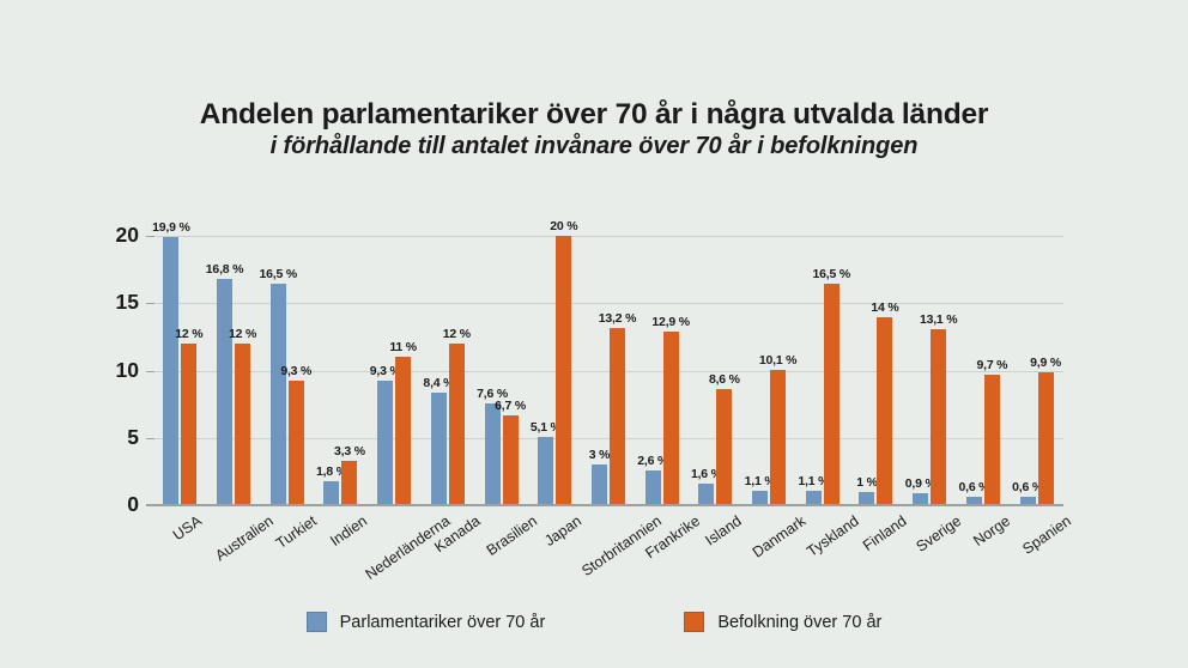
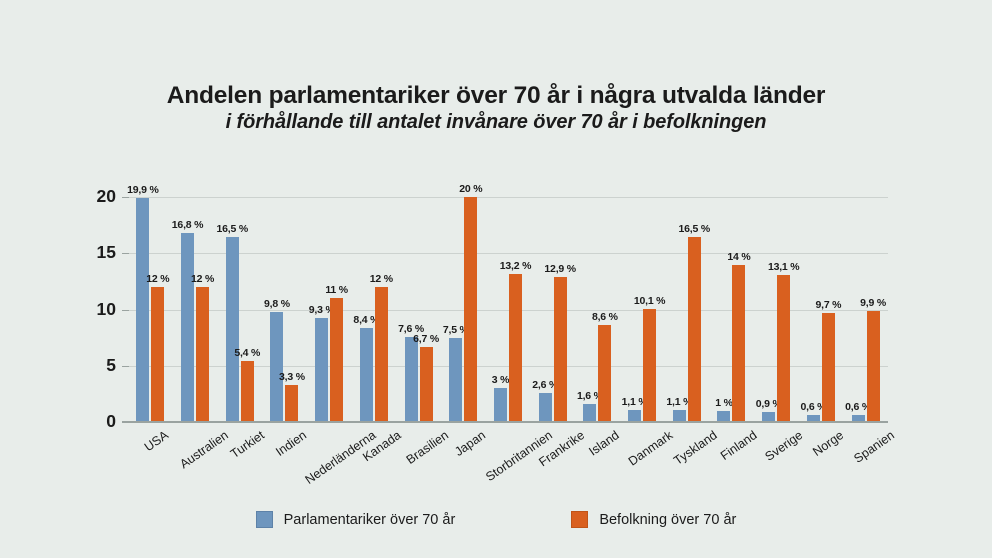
Befolkning över 70 år/Turkiet: 9,3 -> 5,4
Parlamentariker över 70 år/Indien: 1,8 -> 9,8
Parlamentariker över 70 år/Japan: 5,1 -> 7,5
